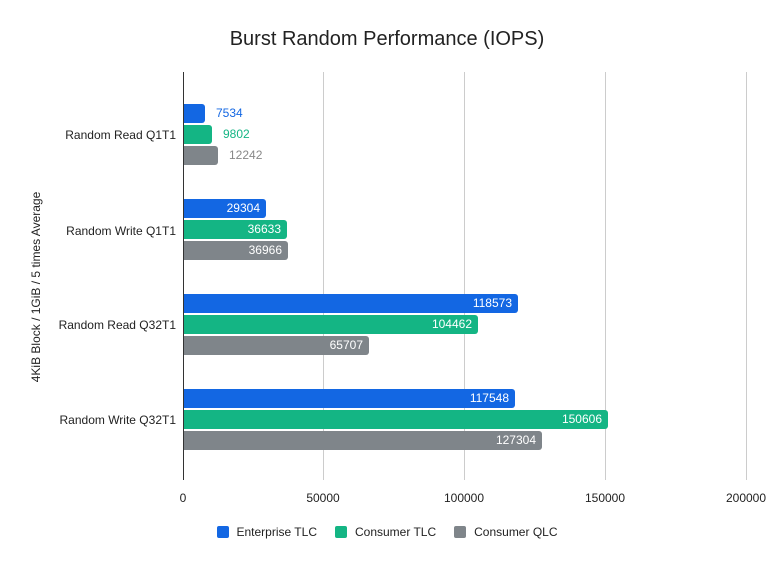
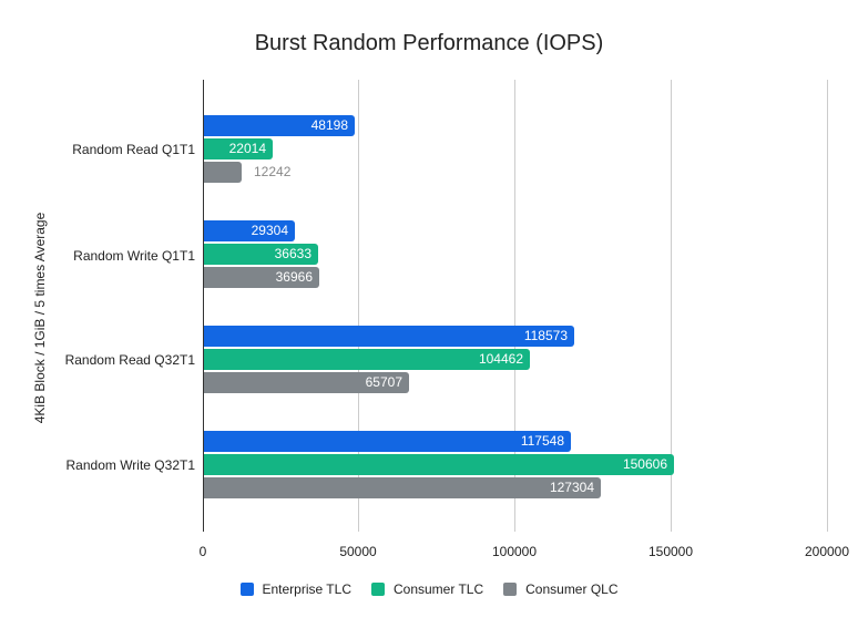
Enterprise TLC/Random Read Q1T1: 7534 -> 48198
Consumer TLC/Random Read Q1T1: 9802 -> 22014
